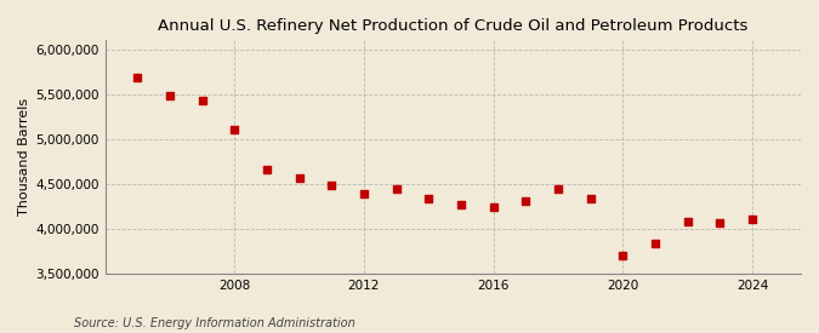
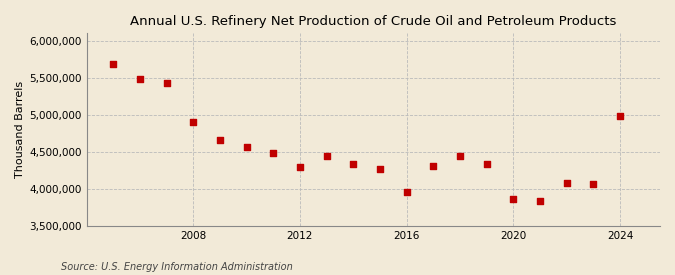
2008: 5,110,000 -> 4,900,000
2012: 4,390,000 -> 4,300,000
2016: 4,240,000 -> 3,960,000
2020: 3,700,000 -> 3,860,000
2024: 4,110,000 -> 4,980,000
